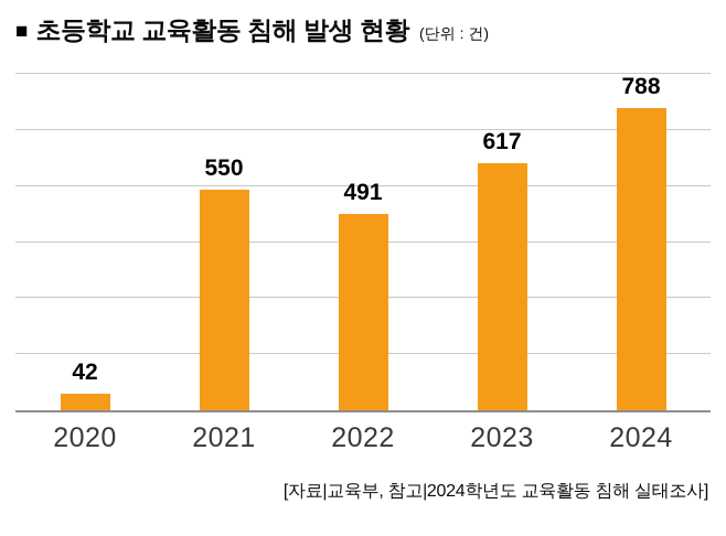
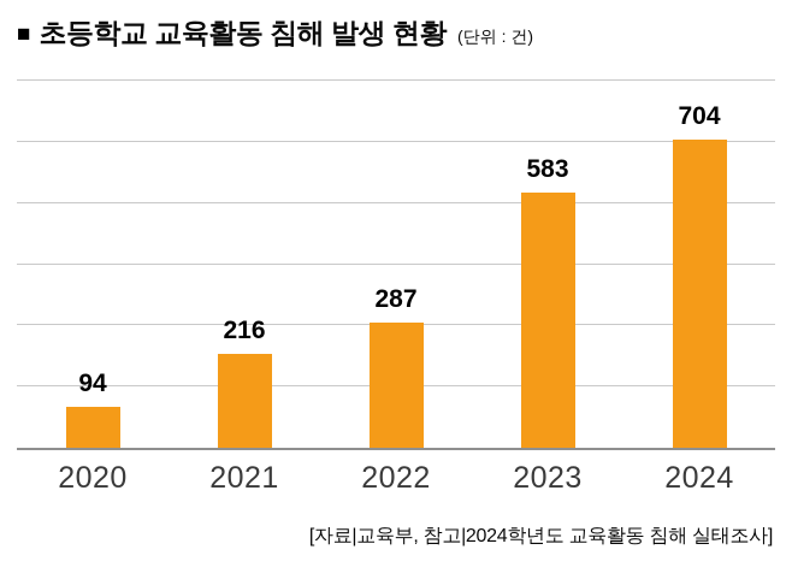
2020: 42 -> 94
2021: 550 -> 216
2022: 491 -> 287
2023: 617 -> 583
2024: 788 -> 704
